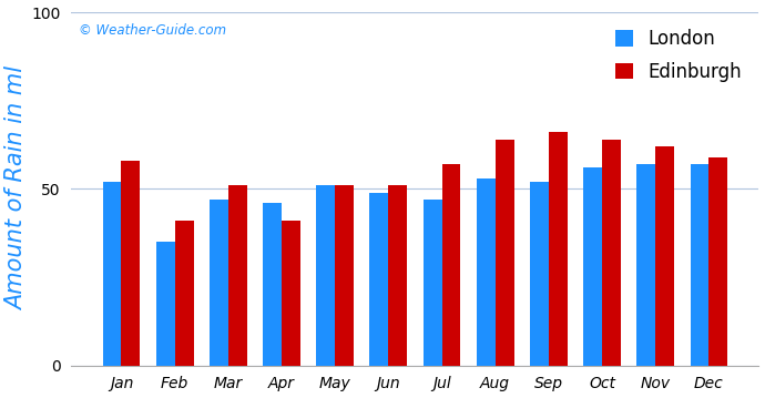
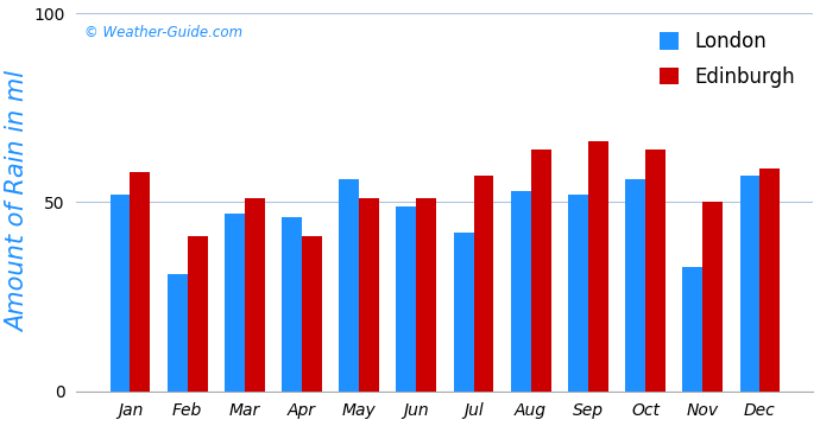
London/Feb: 35 -> 31
London/May: 51 -> 56
London/Jul: 47 -> 42
London/Nov: 57 -> 33
Edinburgh/Nov: 62 -> 50
